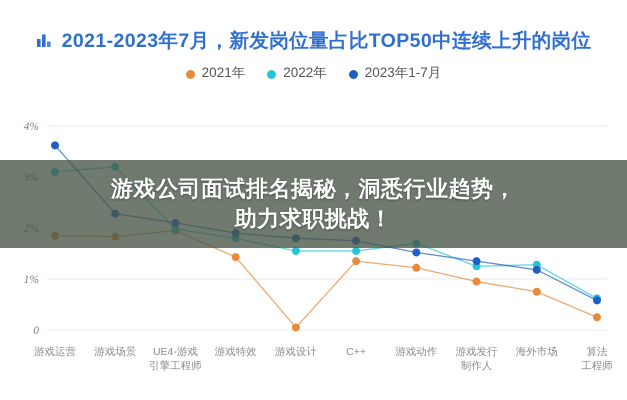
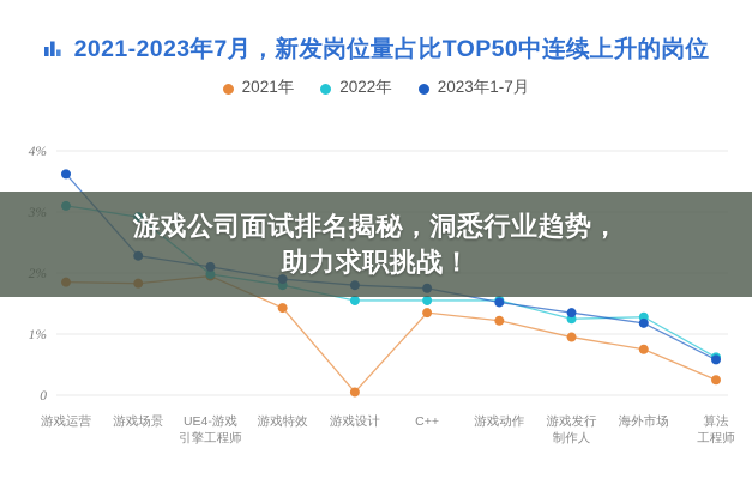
2022年/游戏场景: 3.2% -> 2.9%
2022年/游戏动作: 1.7% -> 1.6%
